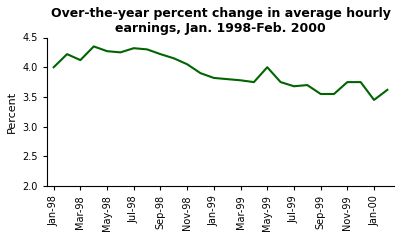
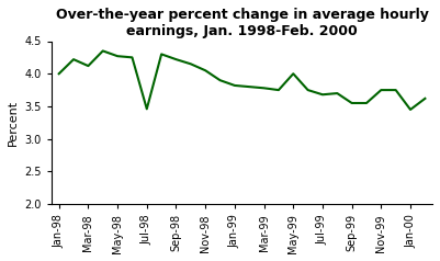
Jul-98: 4.32 -> 3.46
